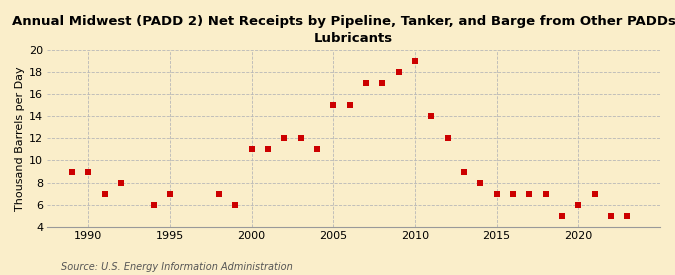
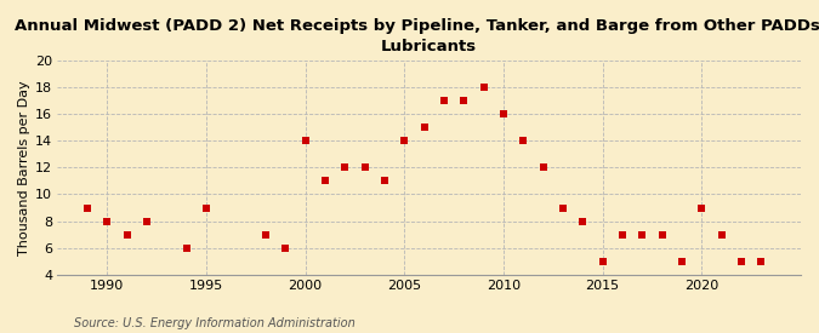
1990: 9 -> 8
1995: 7 -> 9
2000: 11 -> 14
2005: 15 -> 14
2010: 19 -> 16
2015: 7 -> 5
2020: 6 -> 9
